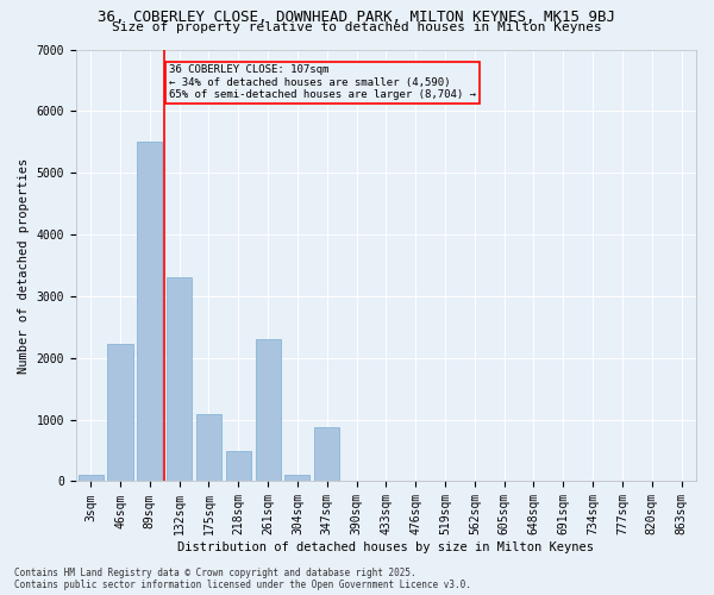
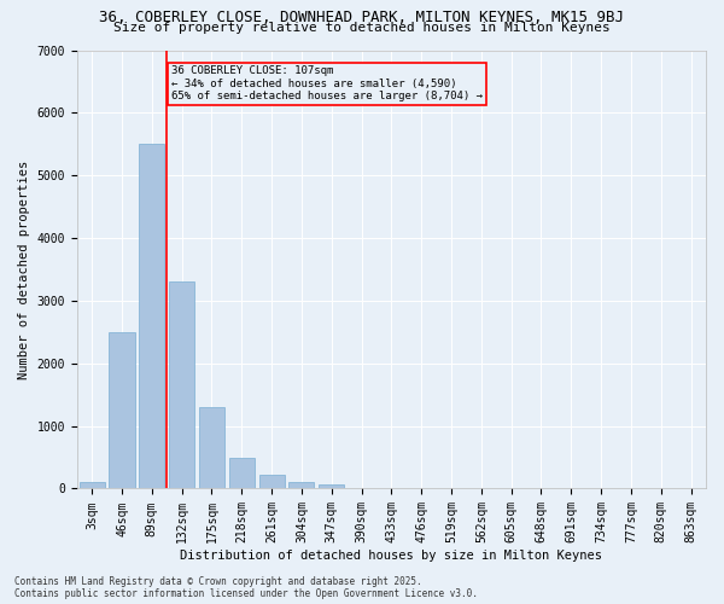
46sqm: 2220 -> 2500
175sqm: 1080 -> 1300
261sqm: 2300 -> 220
347sqm: 880 -> 70
